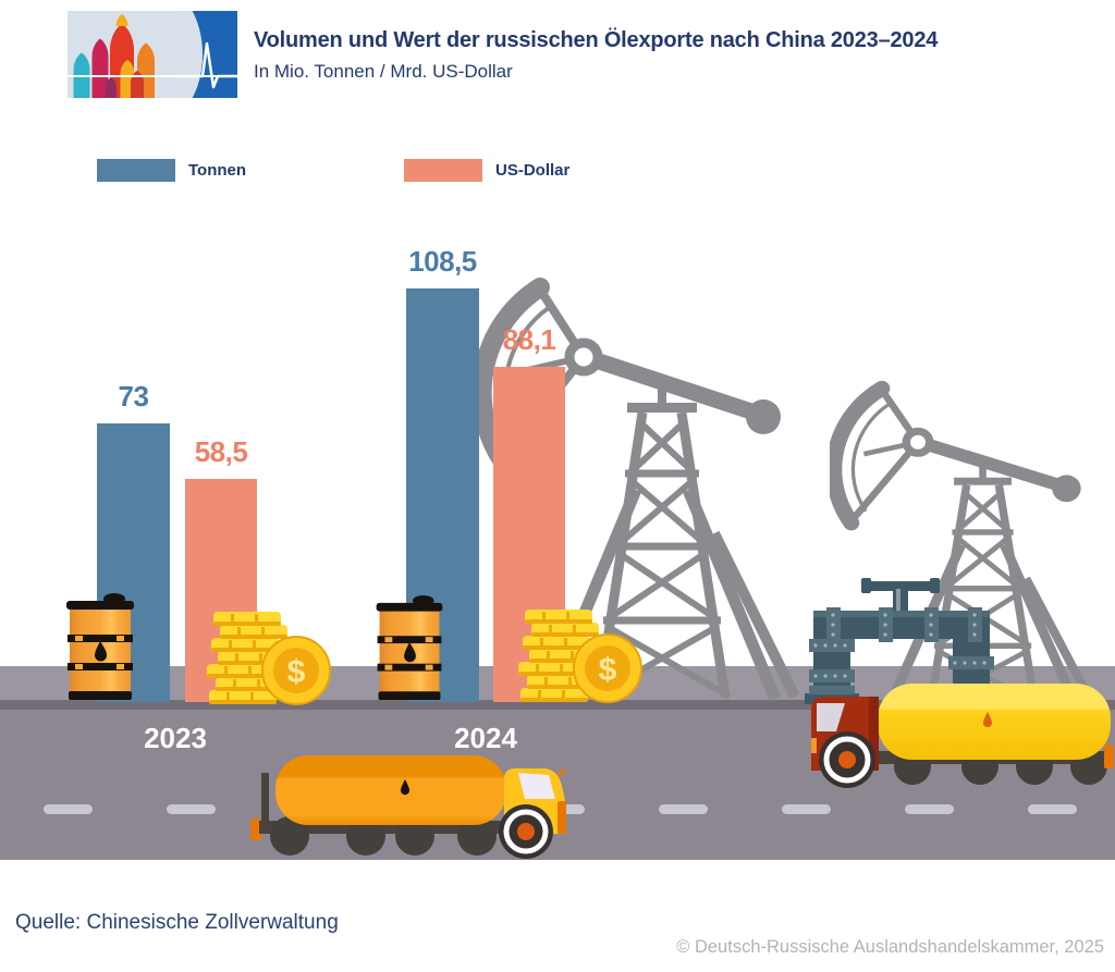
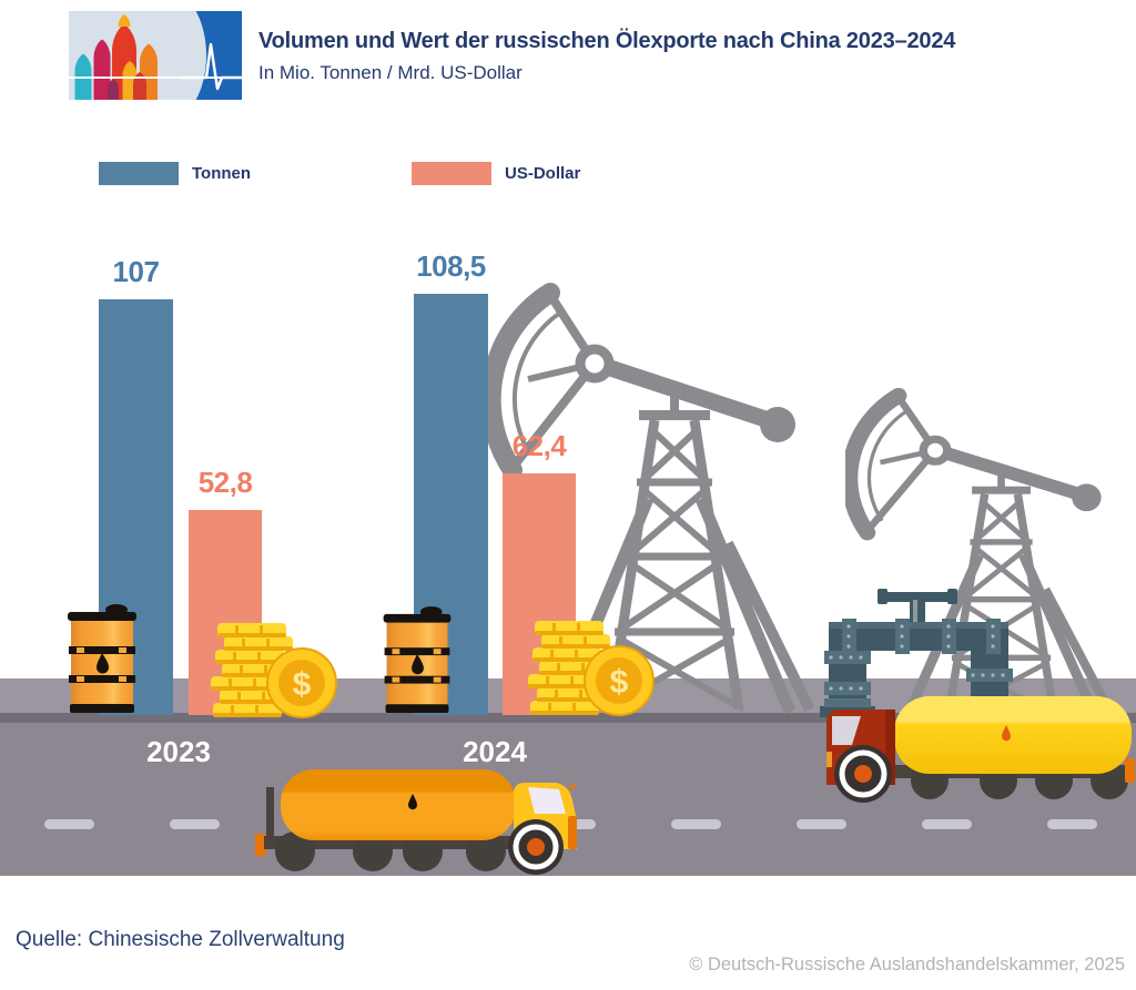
Tonnen/2023: 73 -> 107
US-Dollar/2023: 58,5 -> 52,8
US-Dollar/2024: 88,1 -> 62,4
